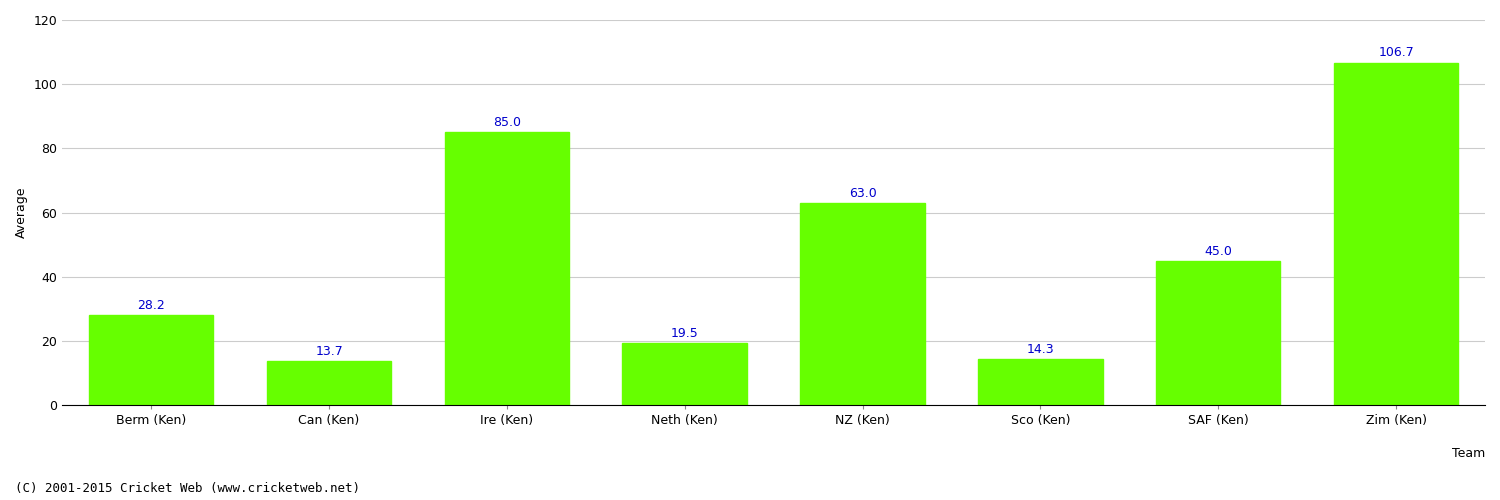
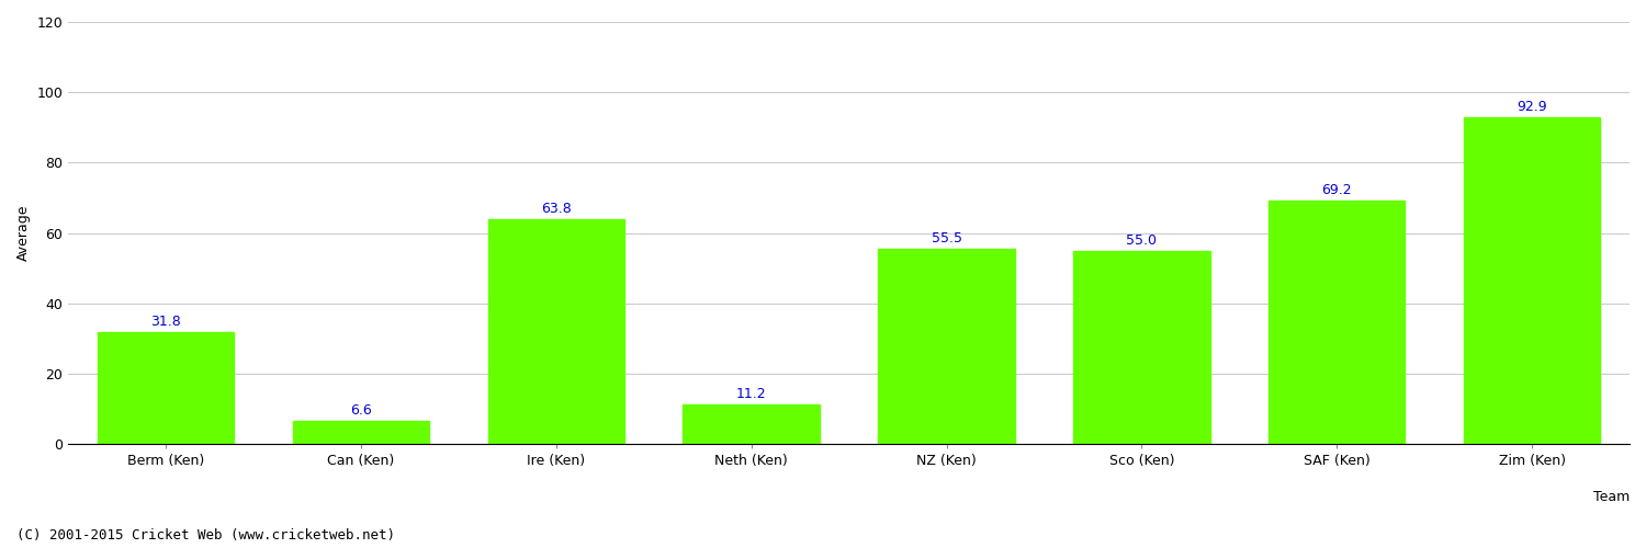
Berm (Ken): 28.2 -> 31.8
Can (Ken): 13.7 -> 6.6
Ire (Ken): 85.0 -> 63.8
Neth (Ken): 19.5 -> 11.2
NZ (Ken): 63.0 -> 55.5
Sco (Ken): 14.3 -> 55.0
SAF (Ken): 45.0 -> 69.2
Zim (Ken): 106.7 -> 92.9
